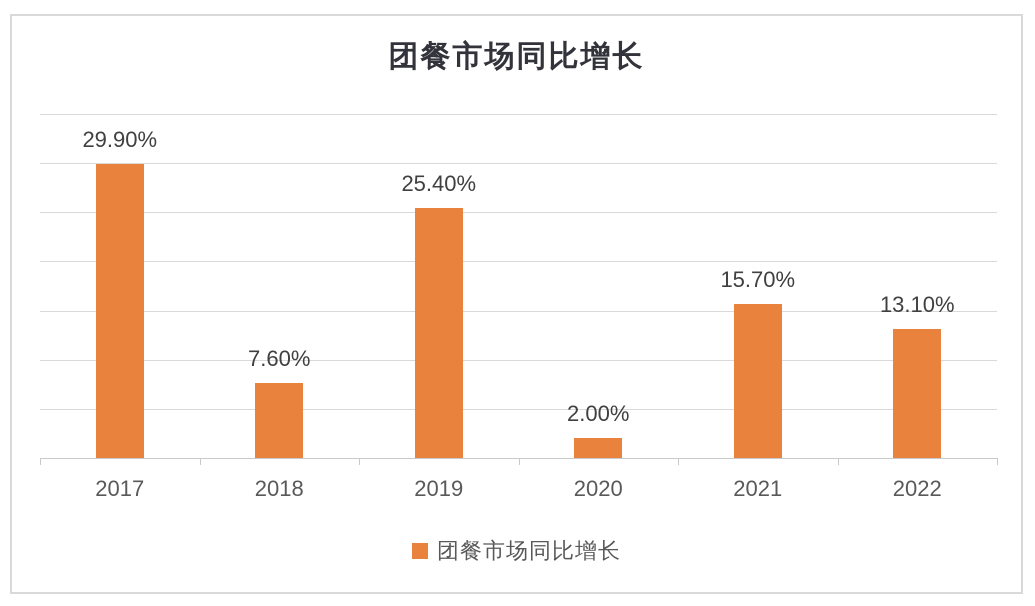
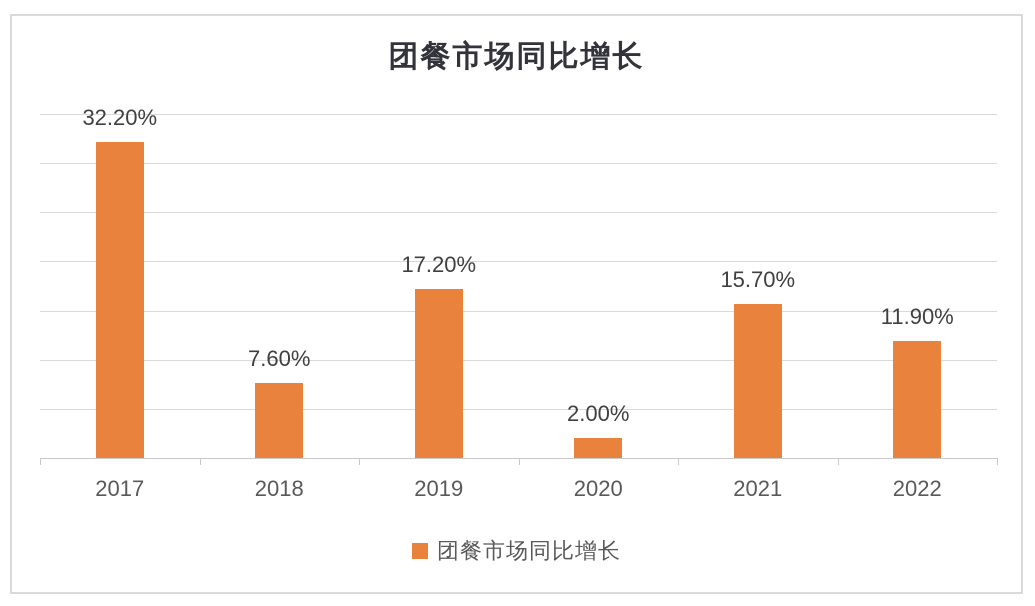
2017: 29.90% -> 32.20%
2019: 25.40% -> 17.20%
2022: 13.10% -> 11.90%
